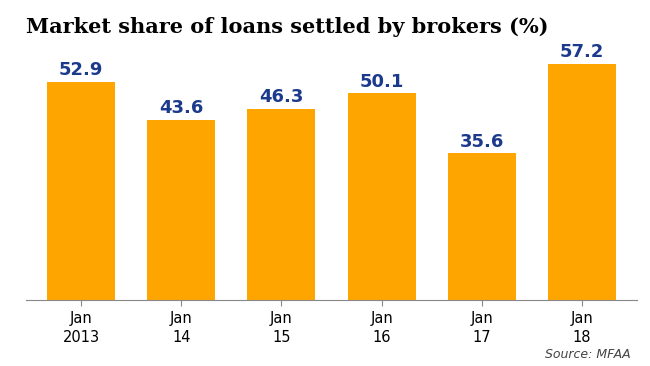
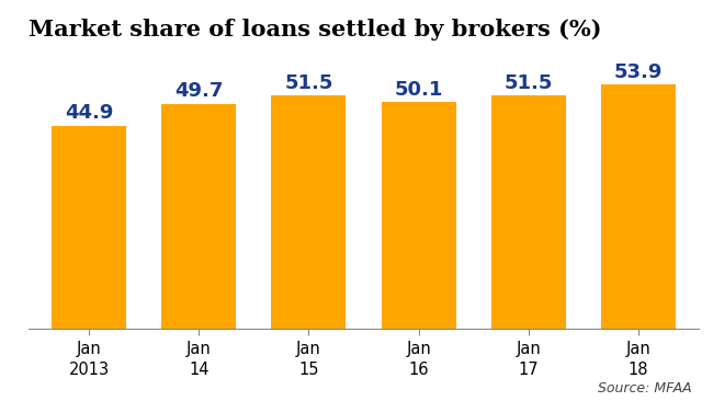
Jan 2013: 52.9 -> 44.9
Jan 14: 43.6 -> 49.7
Jan 15: 46.3 -> 51.5
Jan 17: 35.6 -> 51.5
Jan 18: 57.2 -> 53.9
